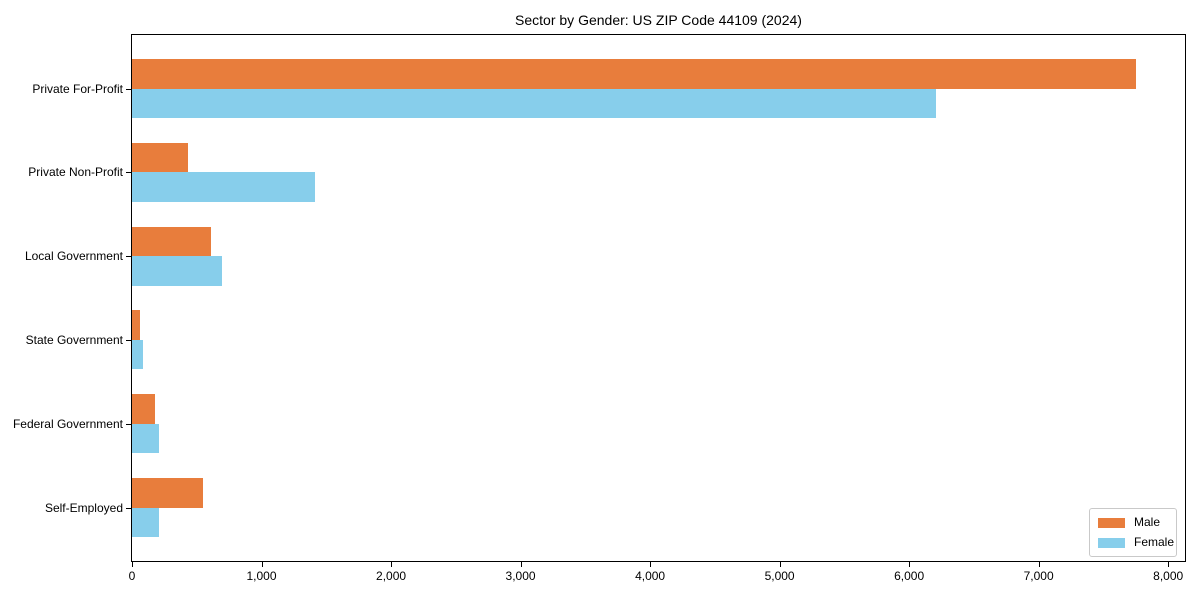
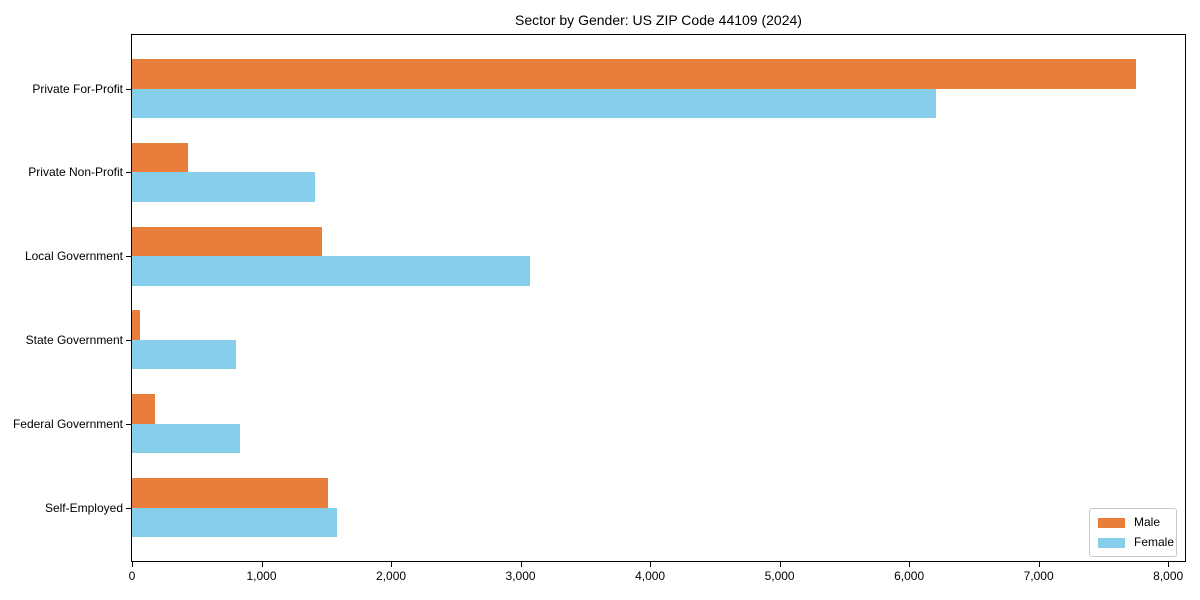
Male/Local Government: 610 -> 1470
Female/Local Government: 700 -> 3070
Female/State Government: 80 -> 800
Female/Federal Government: 210 -> 830
Male/Self-Employed: 550 -> 1510
Female/Self-Employed: 210 -> 1580
